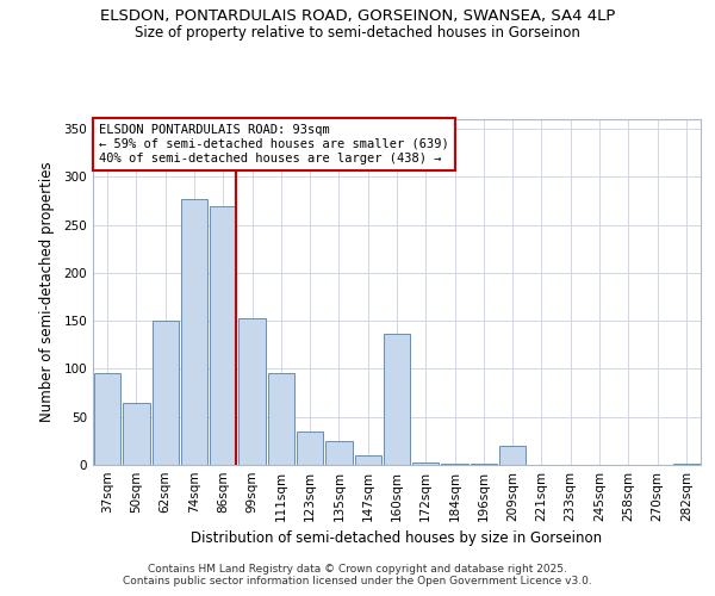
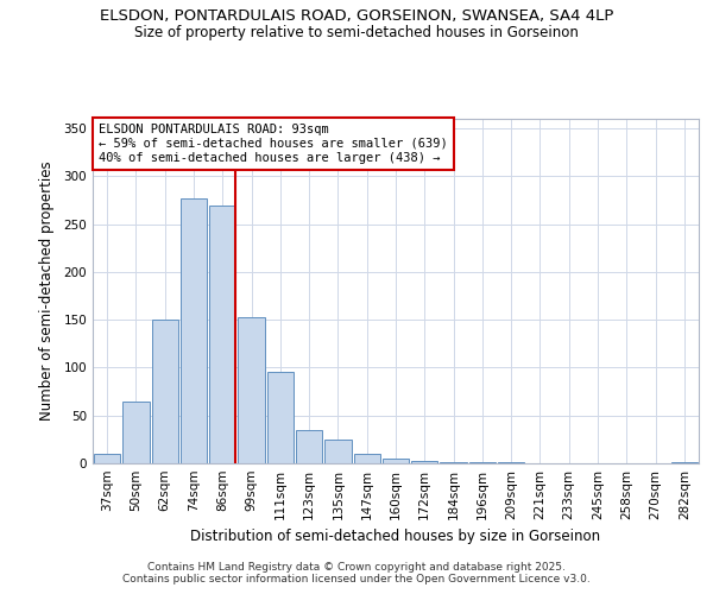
37sqm: 96 -> 10
160sqm: 136 -> 5
209sqm: 20 -> 1
